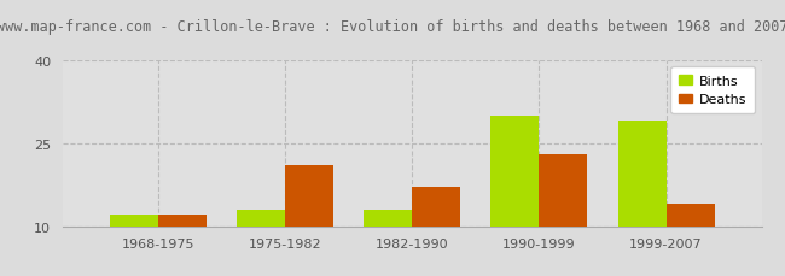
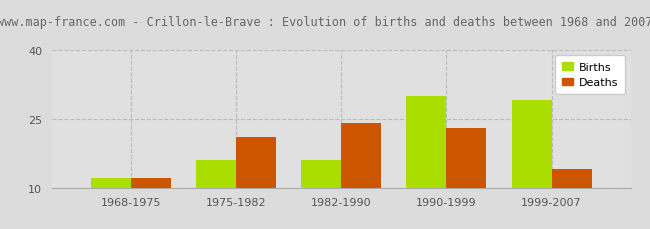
Births/1975-1982: 13 -> 16
Births/1982-1990: 13 -> 16
Deaths/1982-1990: 17 -> 24
